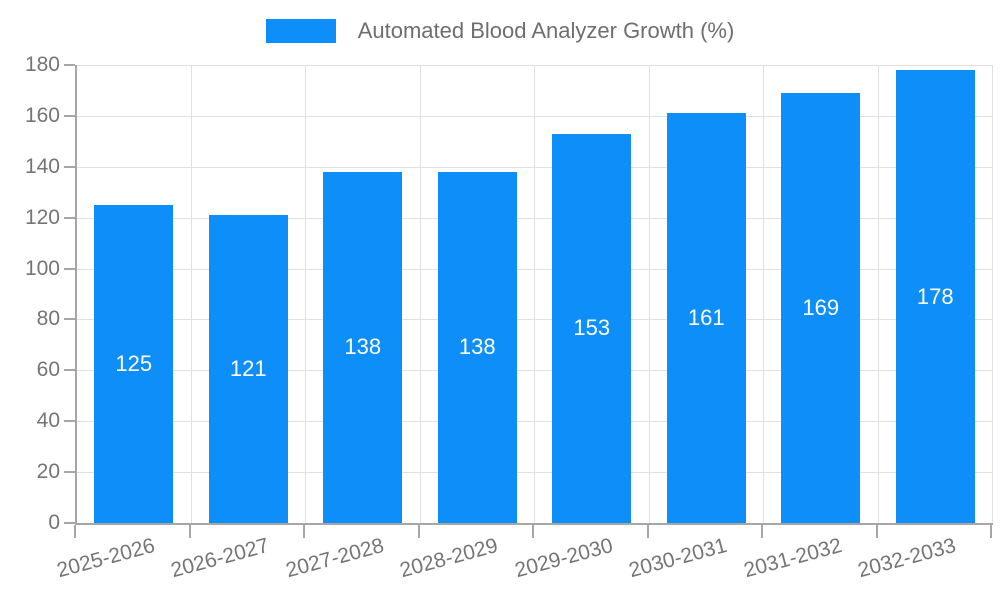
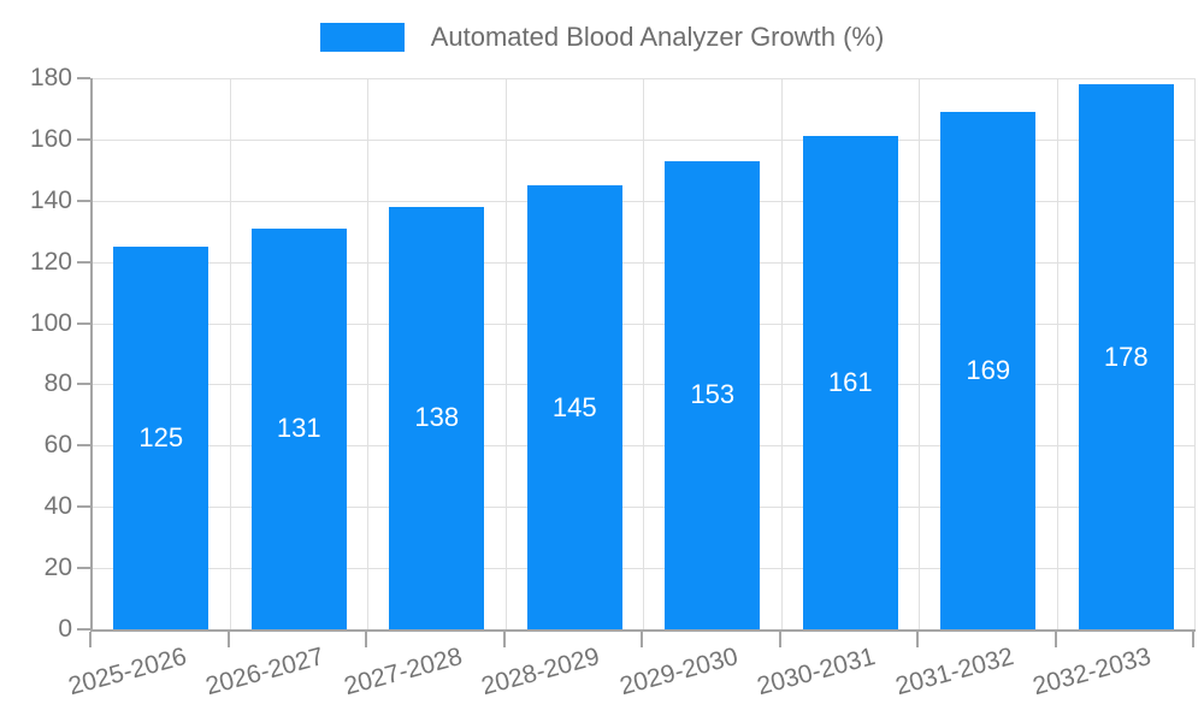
2026-2027: 121 -> 131
2028-2029: 138 -> 145
